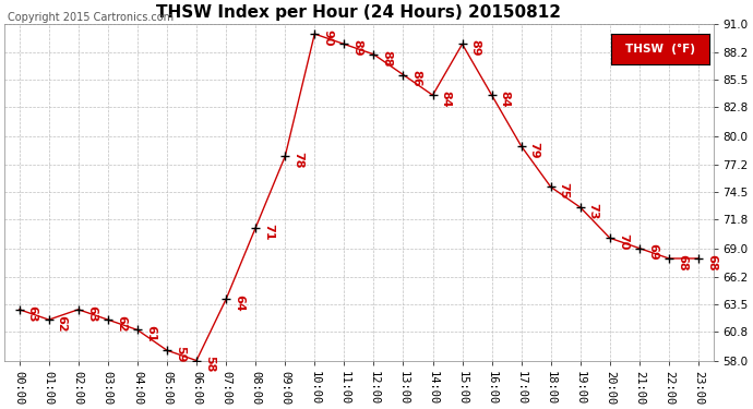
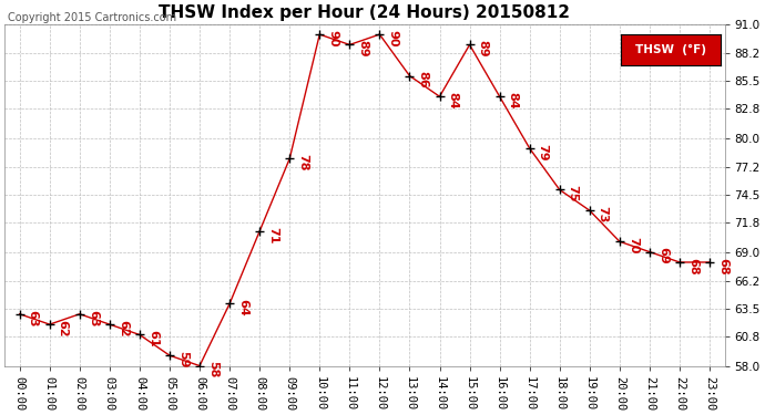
12:00: 88 -> 90
